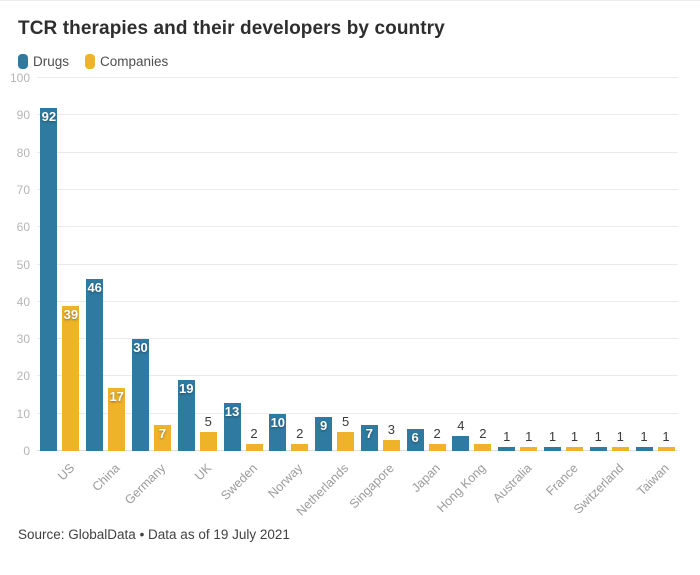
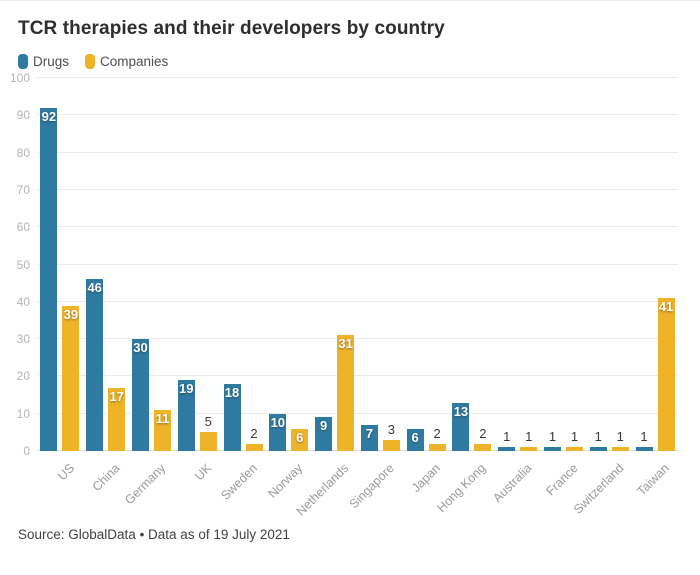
Companies/Germany: 7 -> 11
Drugs/Sweden: 13 -> 18
Companies/Norway: 2 -> 6
Companies/Netherlands: 5 -> 31
Drugs/Hong Kong: 4 -> 13
Companies/Taiwan: 1 -> 41
